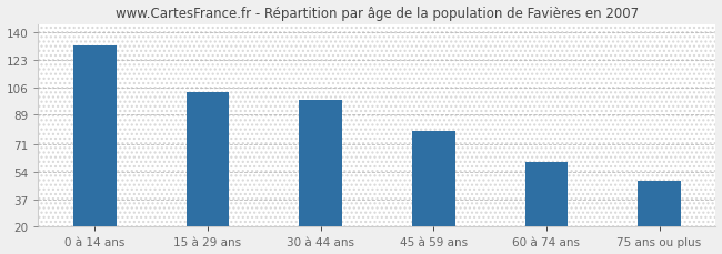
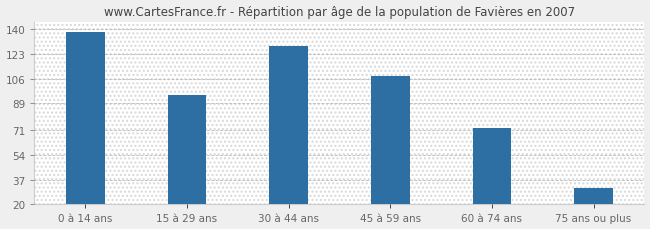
0 à 14 ans: 132 -> 138
15 à 29 ans: 103 -> 95
30 à 44 ans: 98 -> 128
45 à 59 ans: 79 -> 108
60 à 74 ans: 60 -> 72
75 ans ou plus: 48 -> 31
